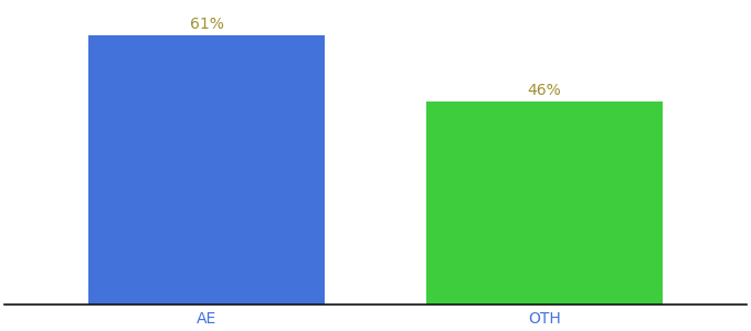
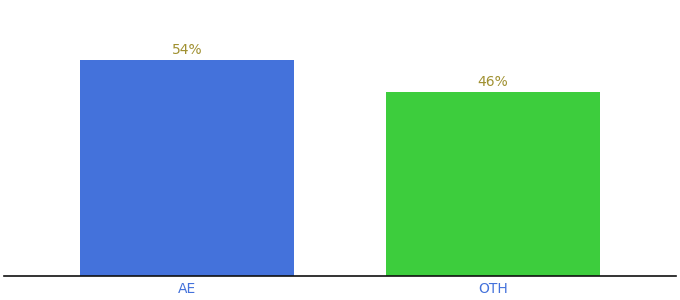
AE: 61% -> 54%
